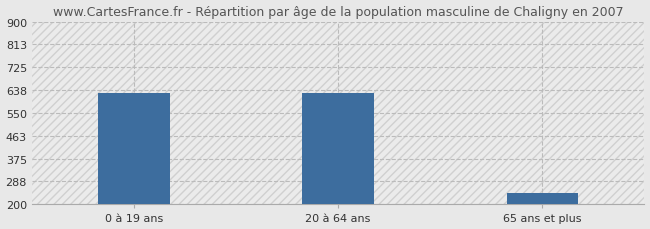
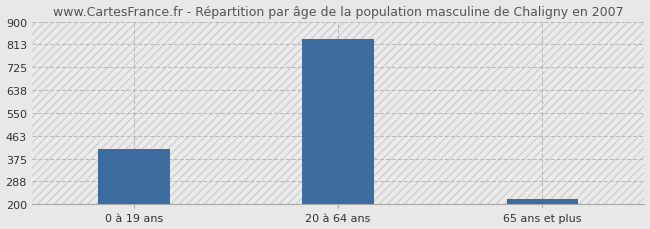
0 à 19 ans: 625 -> 413
20 à 64 ans: 625 -> 833
65 ans et plus: 245 -> 220
